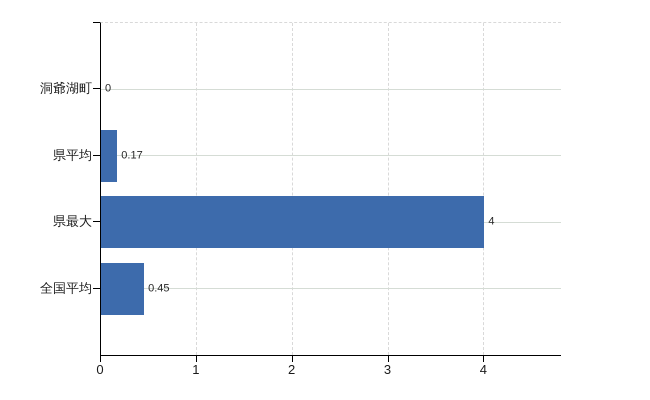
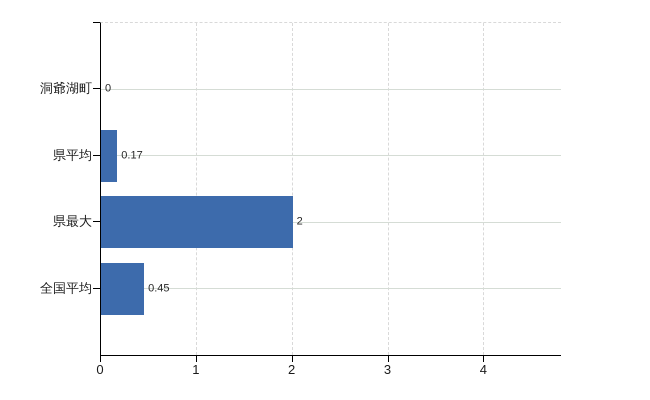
県最大: 4 -> 2
